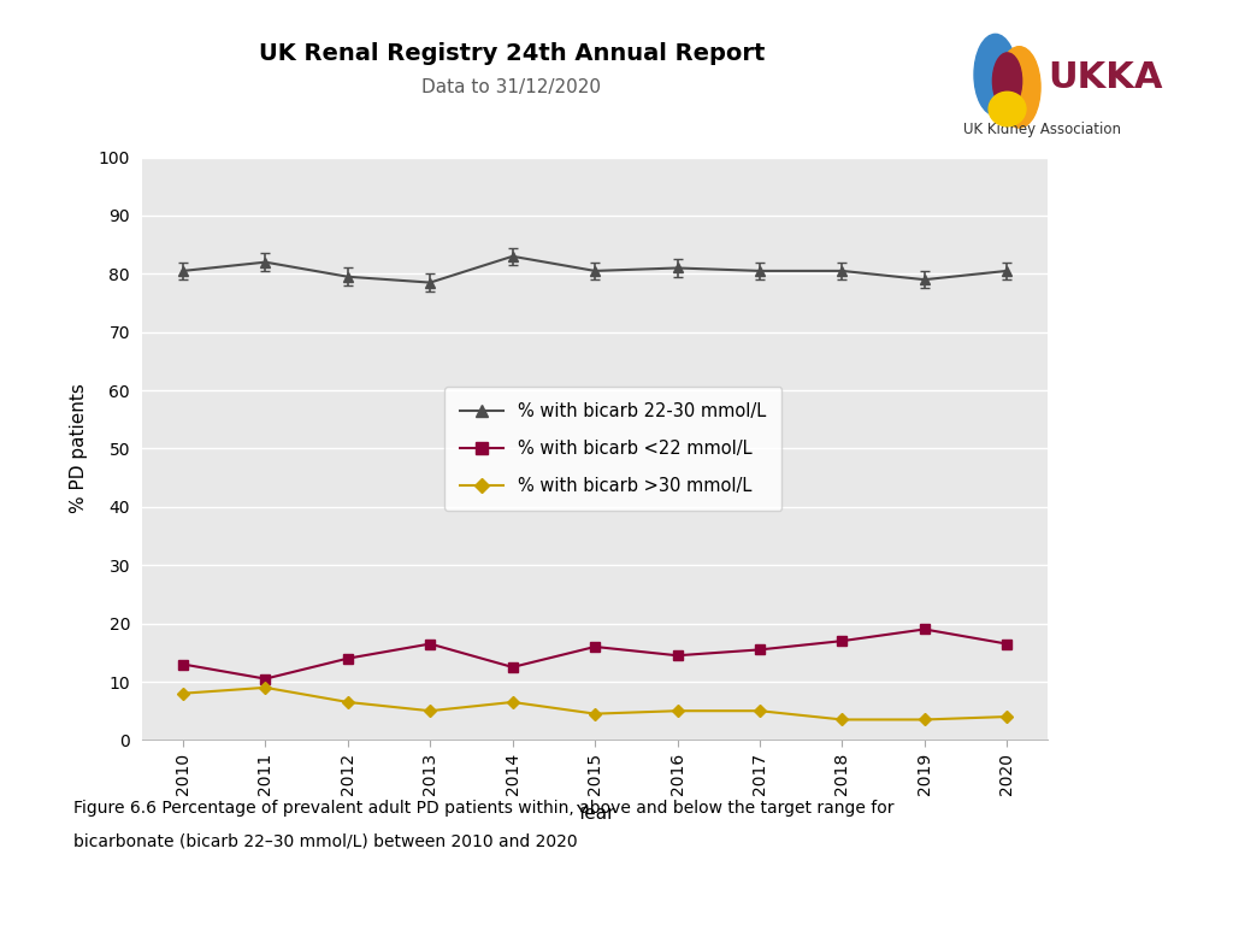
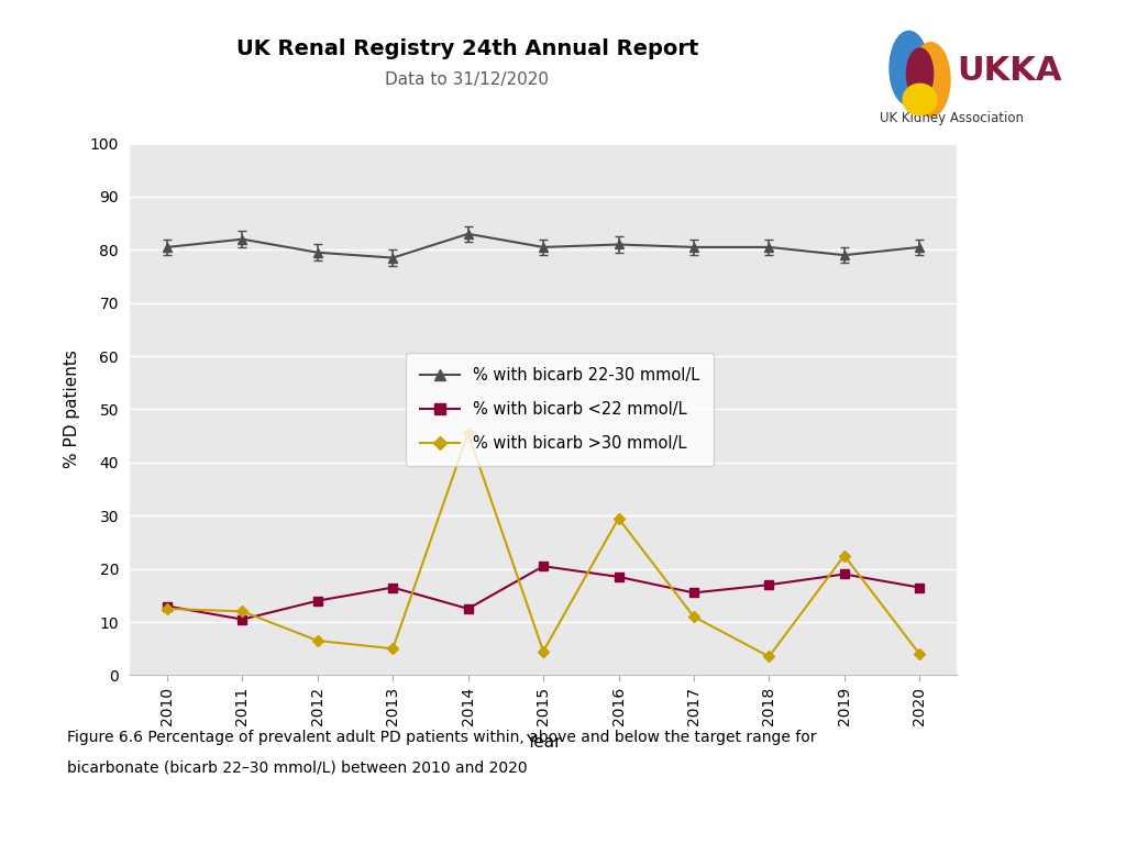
% with bicarb >30 mmol/L/2010: 8.0 -> 12.5
% with bicarb >30 mmol/L/2011: 9.0 -> 12.0
% with bicarb >30 mmol/L/2014: 6.5 -> 45.5
% with bicarb <22 mmol/L/2015: 16.0 -> 20.5
% with bicarb <22 mmol/L/2016: 14.5 -> 18.5
% with bicarb >30 mmol/L/2016: 5.0 -> 29.5
% with bicarb >30 mmol/L/2017: 5.0 -> 11.0
% with bicarb >30 mmol/L/2019: 3.5 -> 22.5
